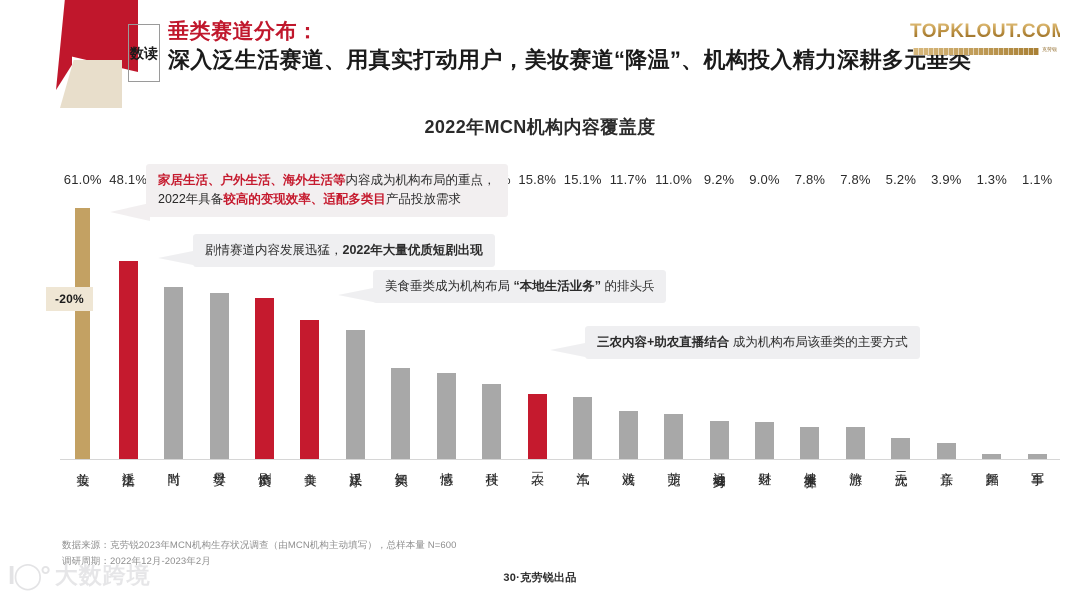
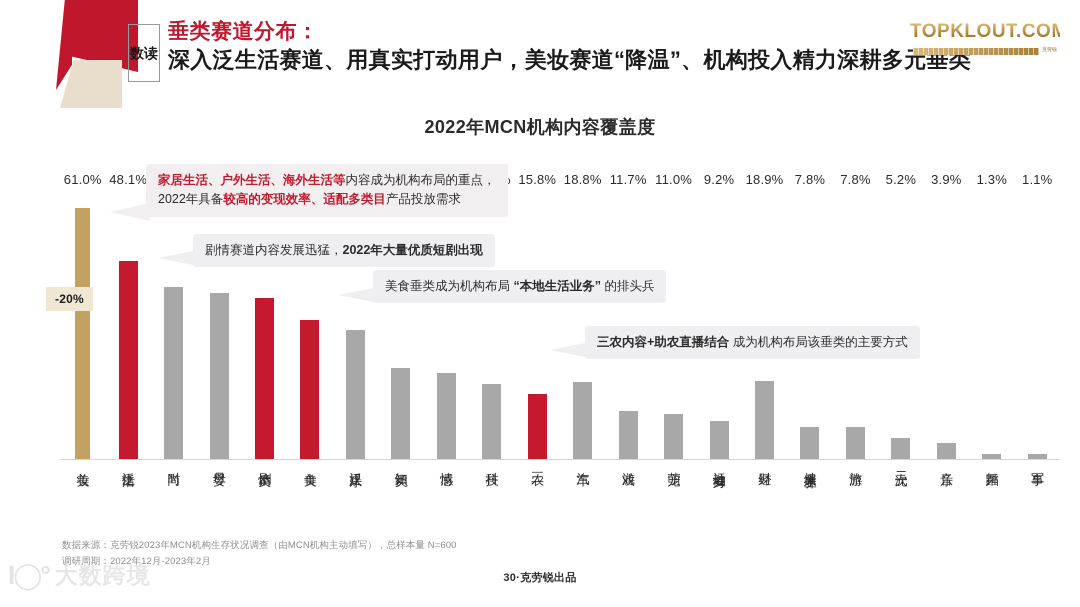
汽车: 15.1% -> 18.8%
财经: 9.0% -> 18.9%
